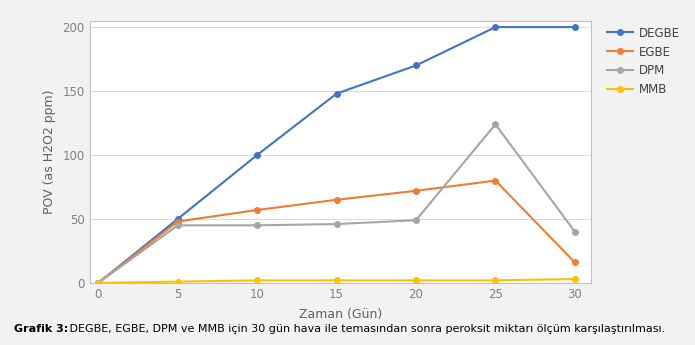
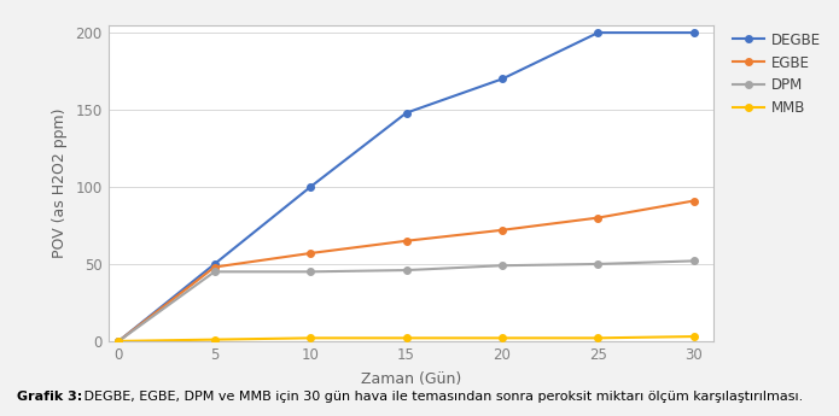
DPM/25: 124 -> 50
EGBE/30: 16 -> 91
DPM/30: 40 -> 52
